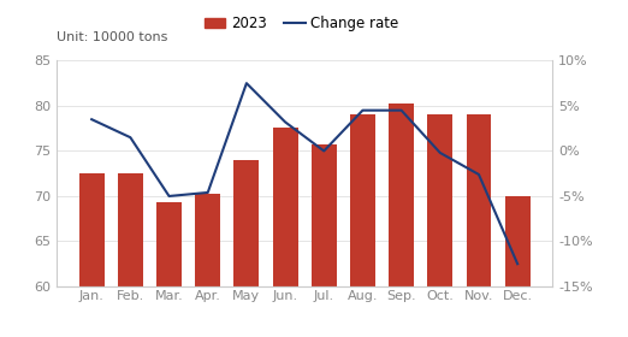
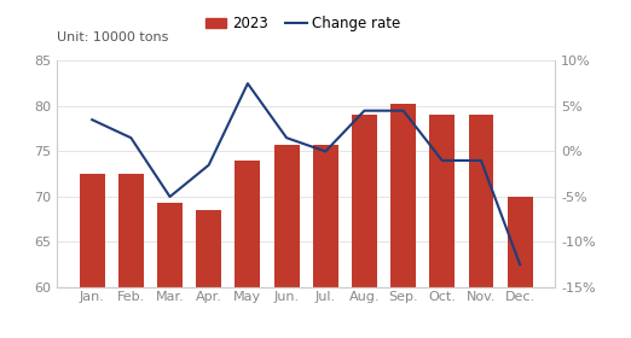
2023/Apr.: 70.2 -> 68.5
Change rate/Apr.: -4.6% -> -1.5%
2023/Jun.: 77.6 -> 75.7
Change rate/Jun.: 3.2% -> 1.5%
Change rate/Oct.: -0.2% -> -1.0%
Change rate/Nov.: -2.6% -> -1.0%
